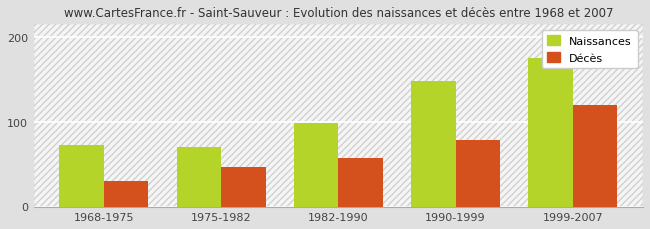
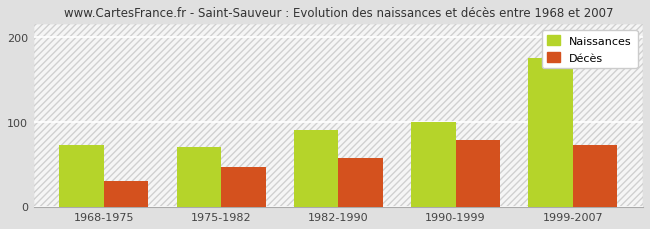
Naissances/1982-1990: 98 -> 90
Naissances/1990-1999: 148 -> 100
Décès/1999-2007: 120 -> 72
